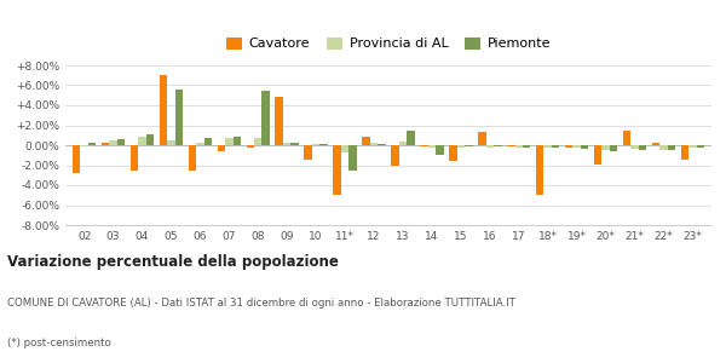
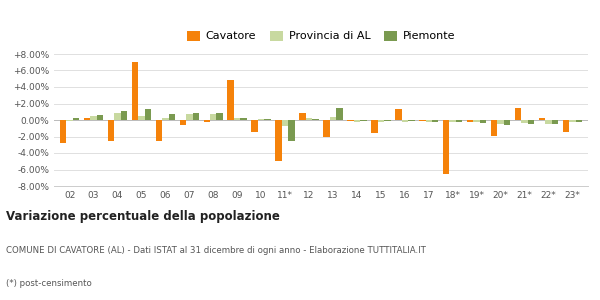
Piemonte/05: 5.6% -> 1.3%
Piemonte/08: 5.4% -> 0.8%
Piemonte/14: -1.0% -> -0.1%
Cavatore/18*: -5.0% -> -6.5%
